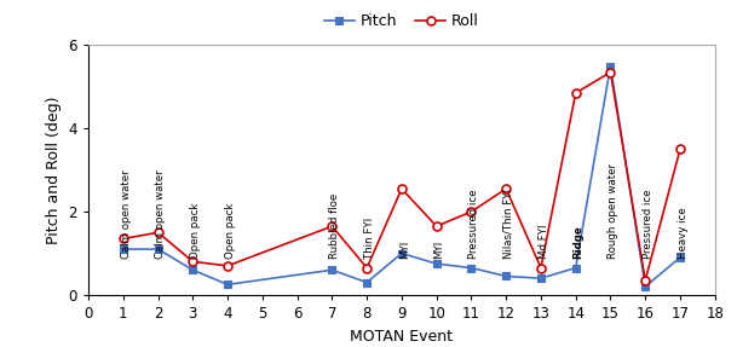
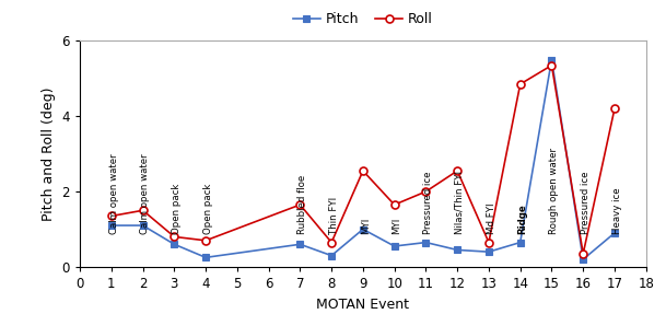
Pitch/10: 0.75 -> 0.55
Roll/17: 3.50 -> 4.20
